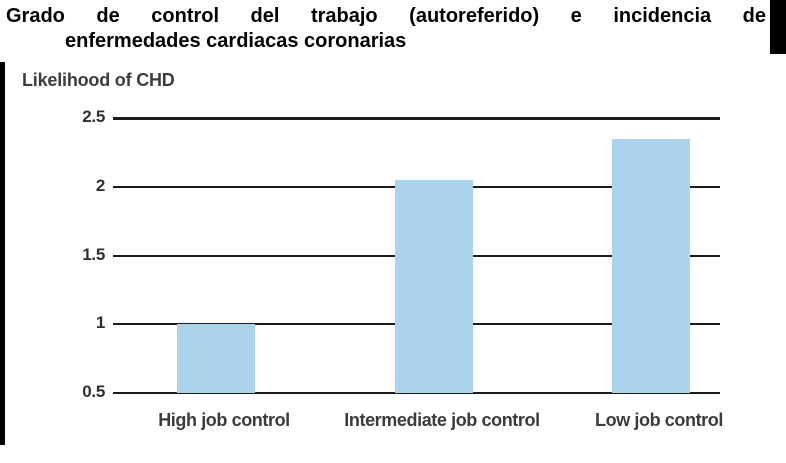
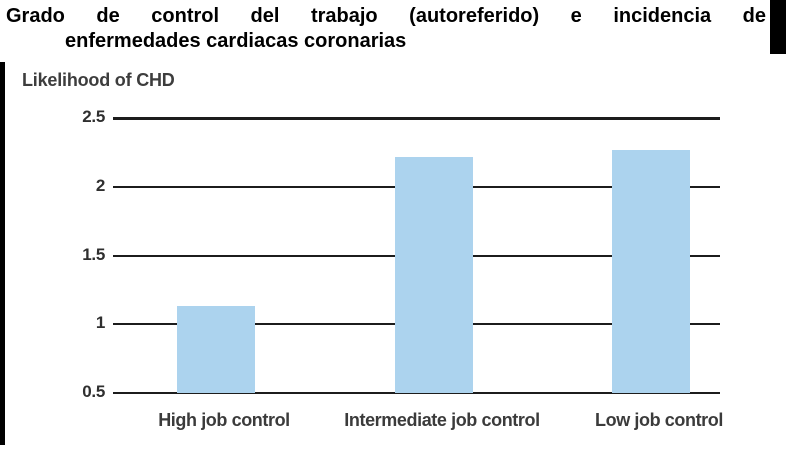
High job control: 1.00 -> 1.13
Intermediate job control: 2.05 -> 2.22
Low job control: 2.35 -> 2.27
